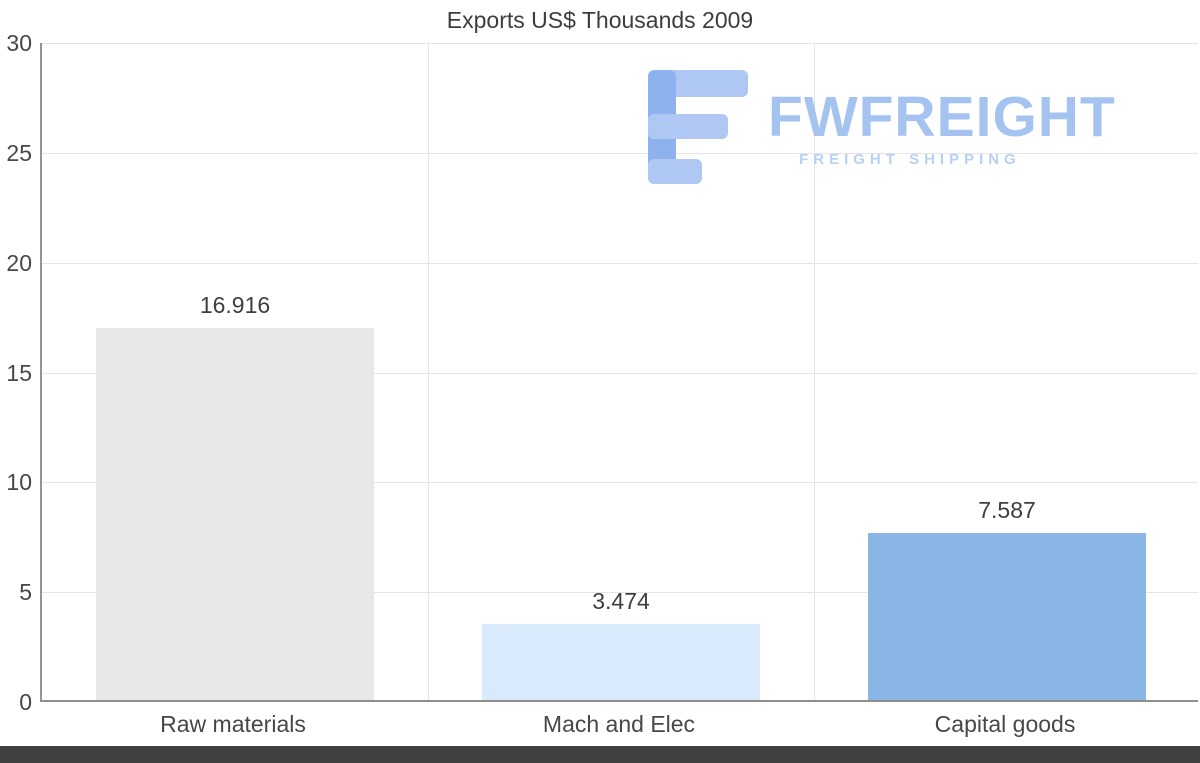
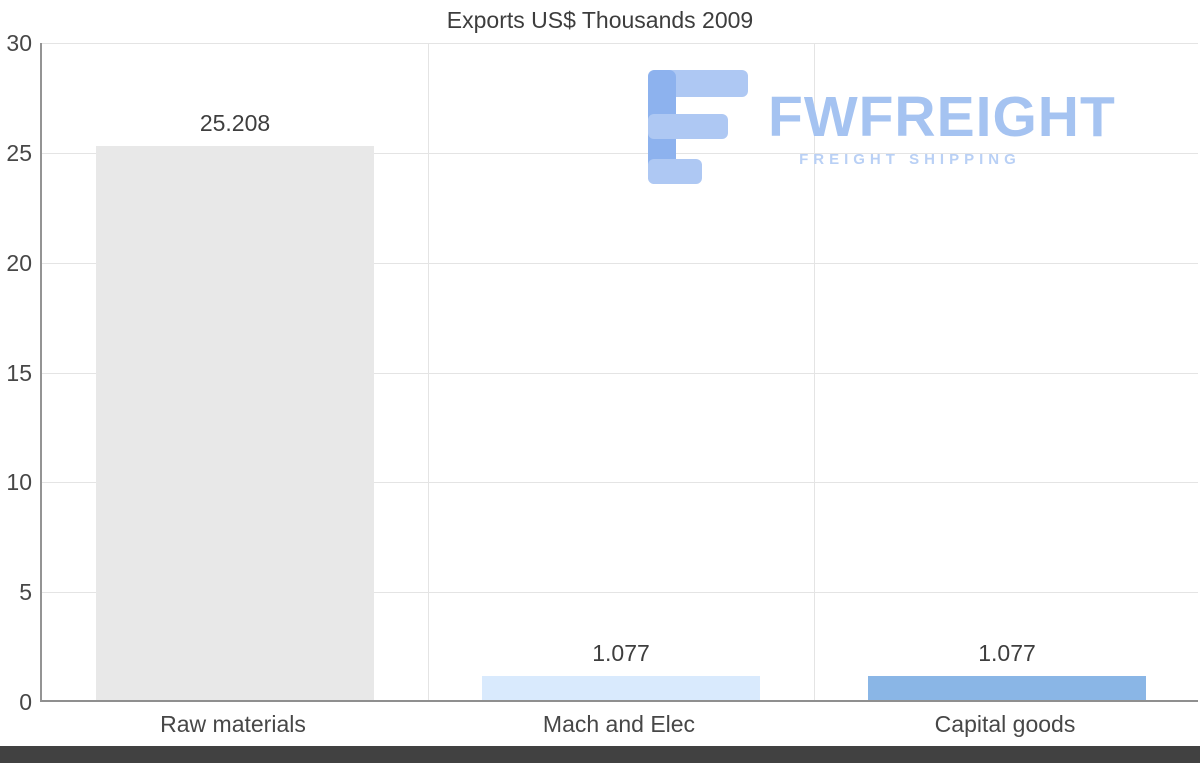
Raw materials: 16.916 -> 25.208
Mach and Elec: 3.474 -> 1.077
Capital goods: 7.587 -> 1.077
